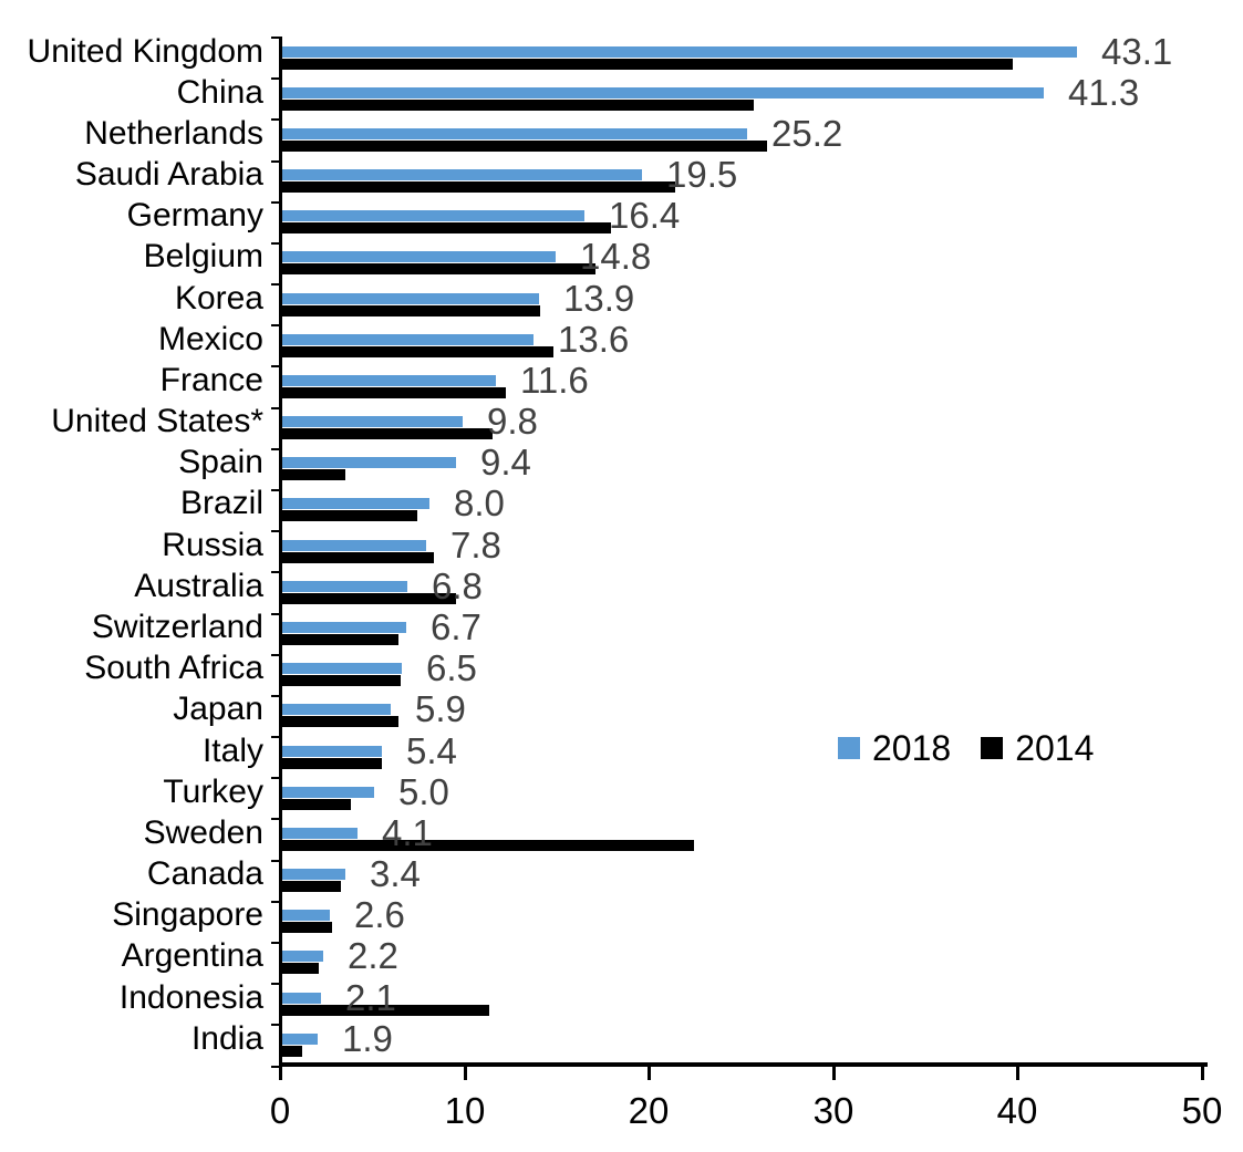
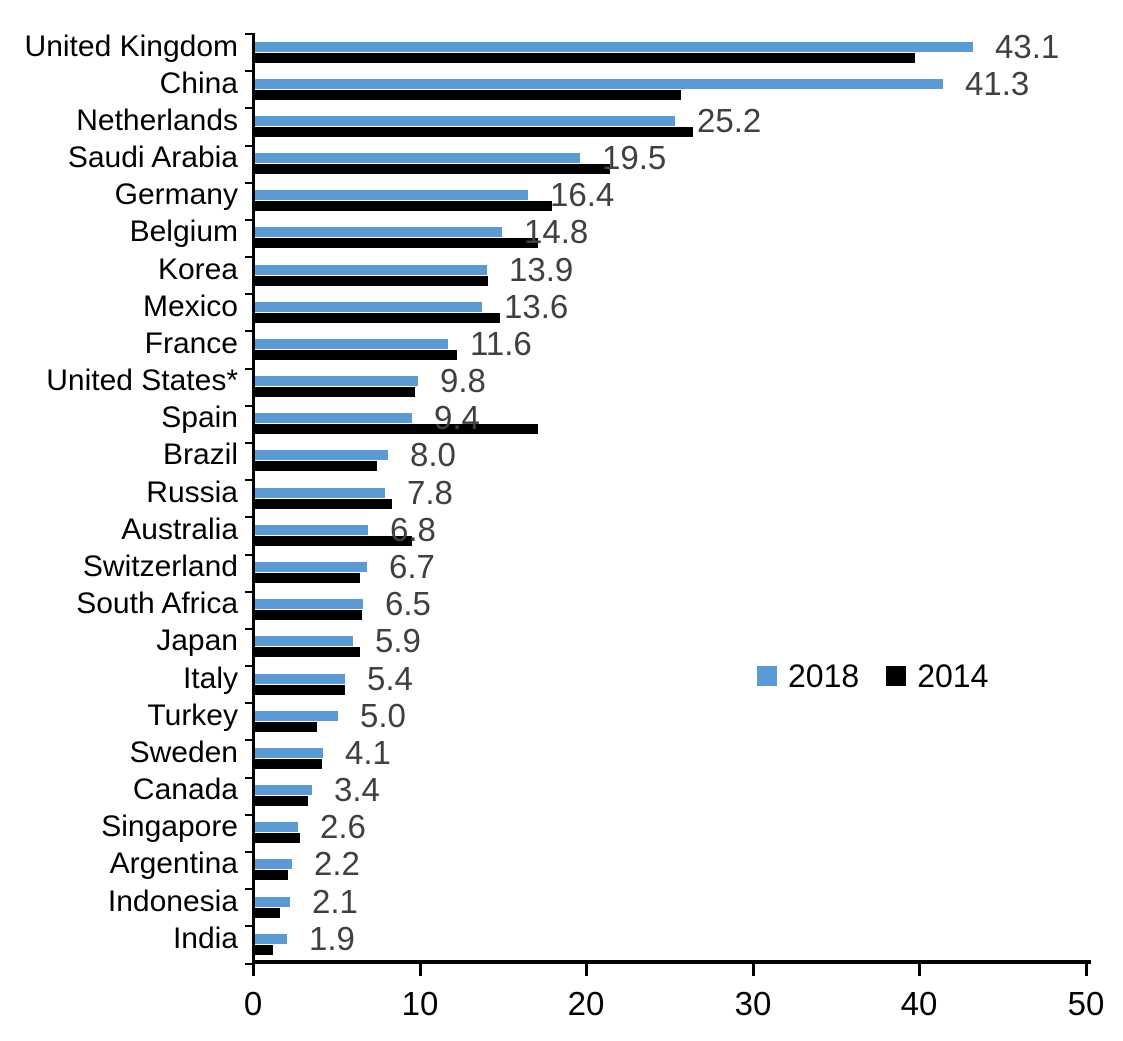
2014/United States*: 11.4 -> 9.6
2014/Spain: 3.4 -> 17.0
2014/Sweden: 22.3 -> 4.0
2014/Indonesia: 11.2 -> 1.5
